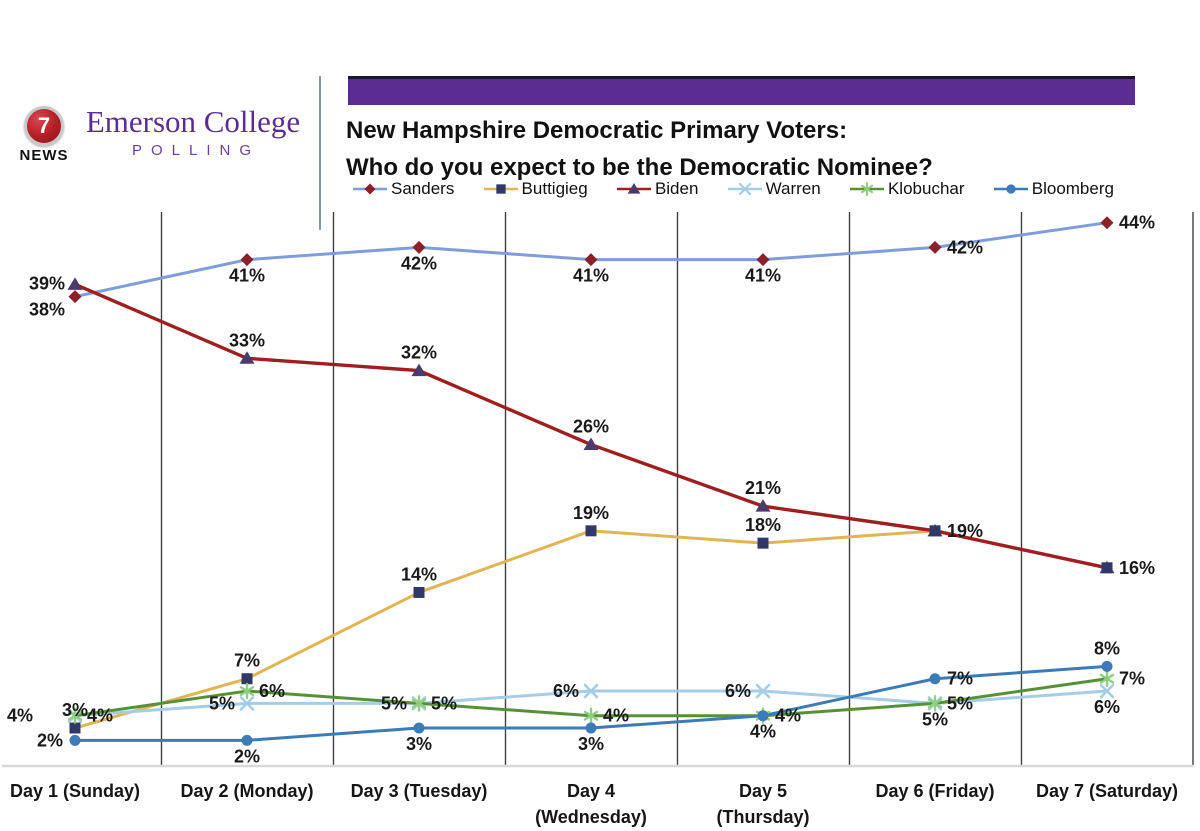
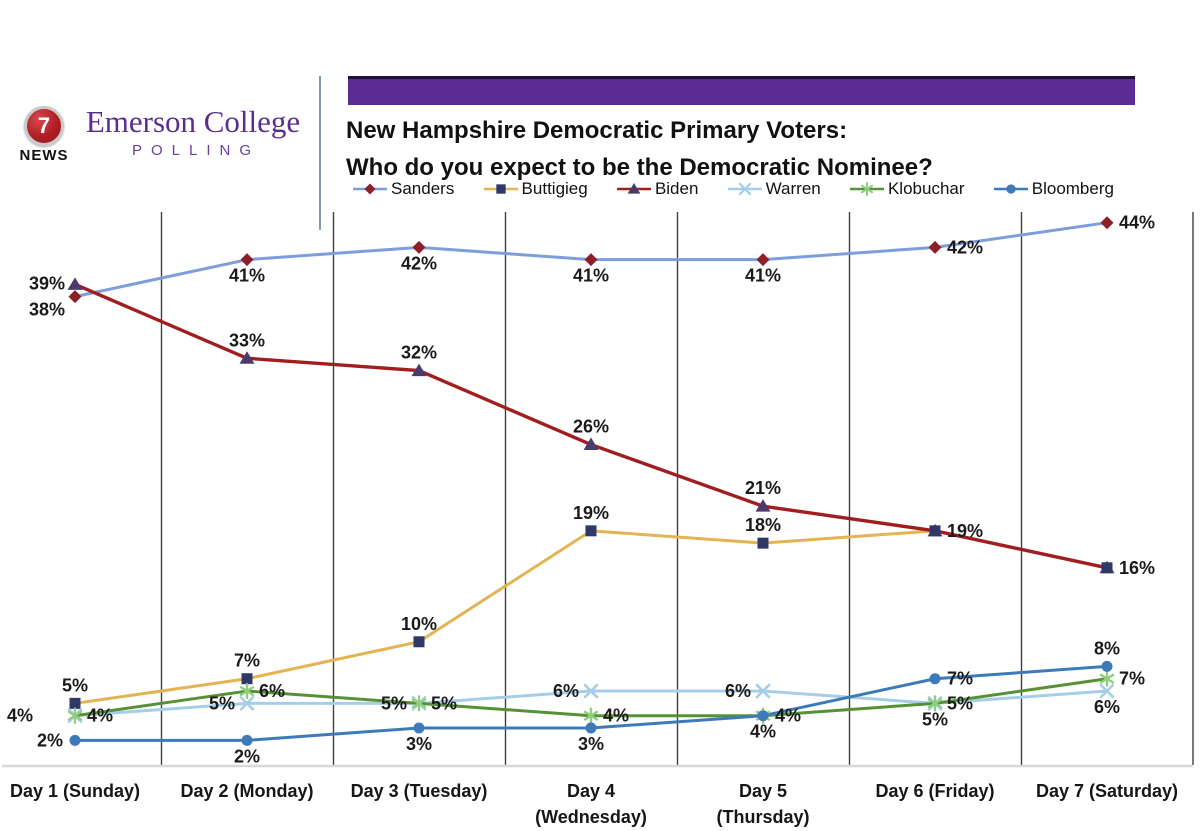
Buttigieg/Day 1 (Sunday): 3% -> 5%
Buttigieg/Day 3 (Tuesday): 14% -> 10%
